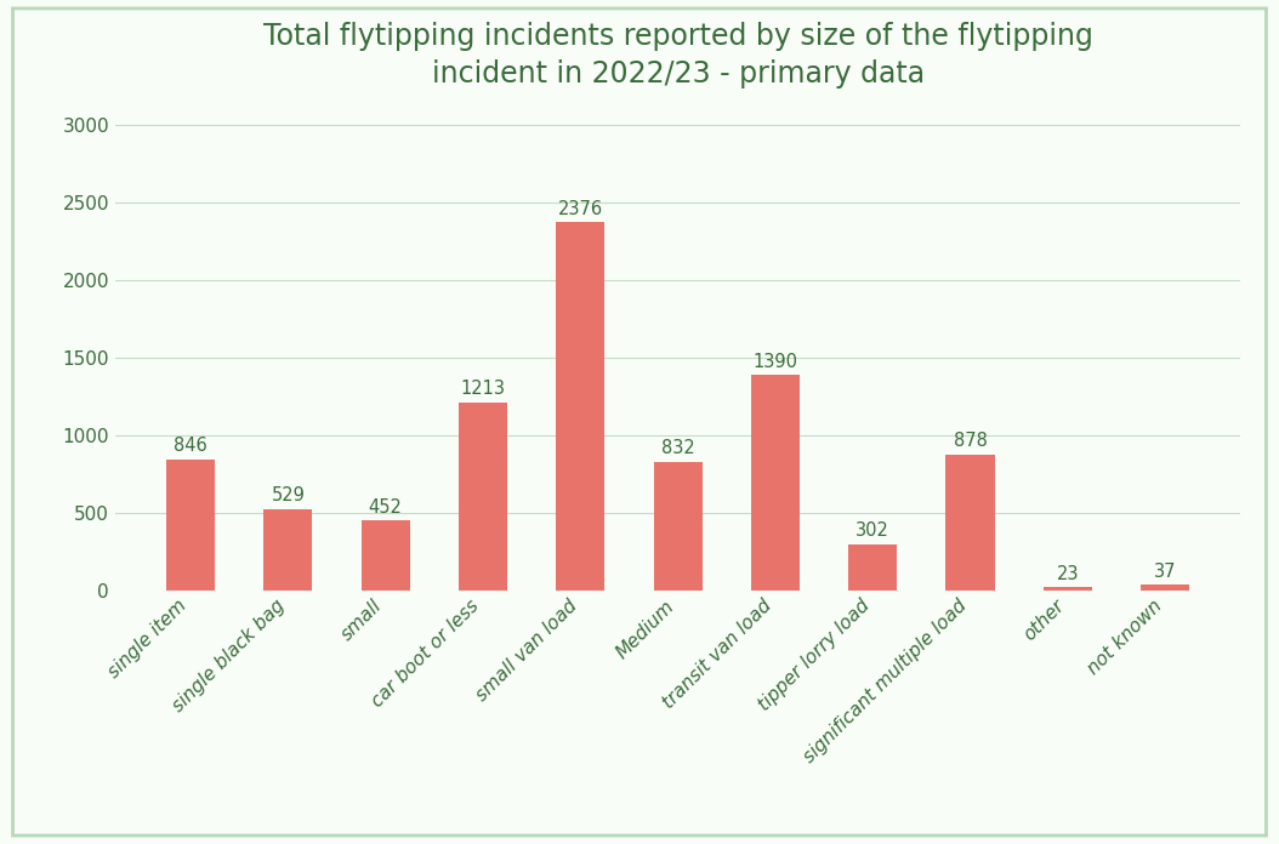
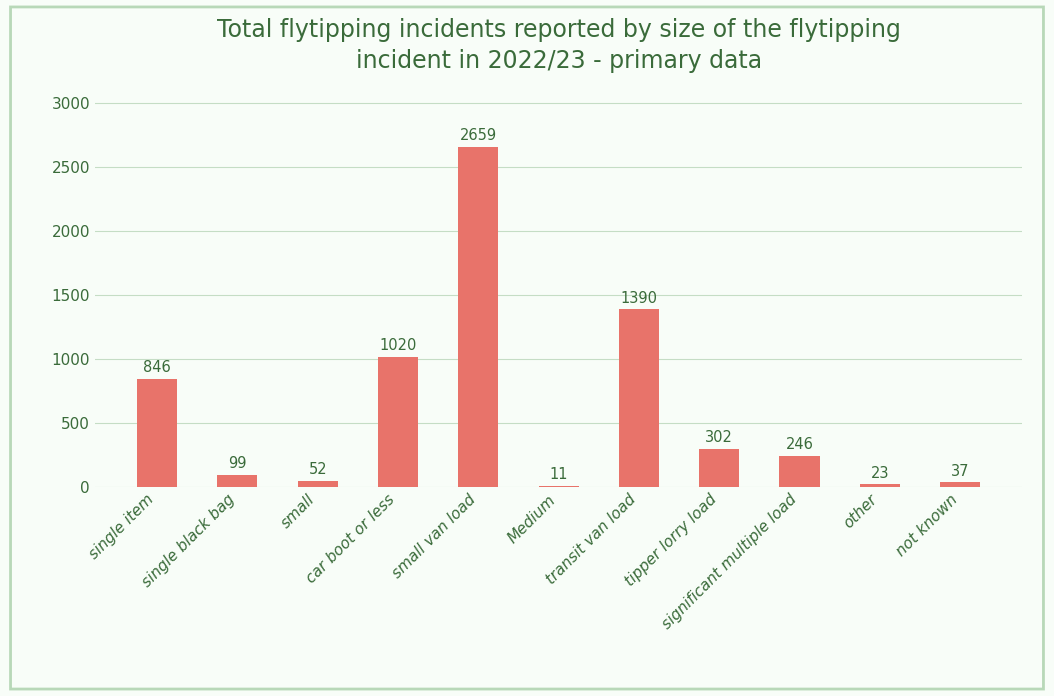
single black bag: 529 -> 99
small: 452 -> 52
car boot or less: 1213 -> 1020
small van load: 2376 -> 2659
Medium: 832 -> 11
significant multiple load: 878 -> 246
